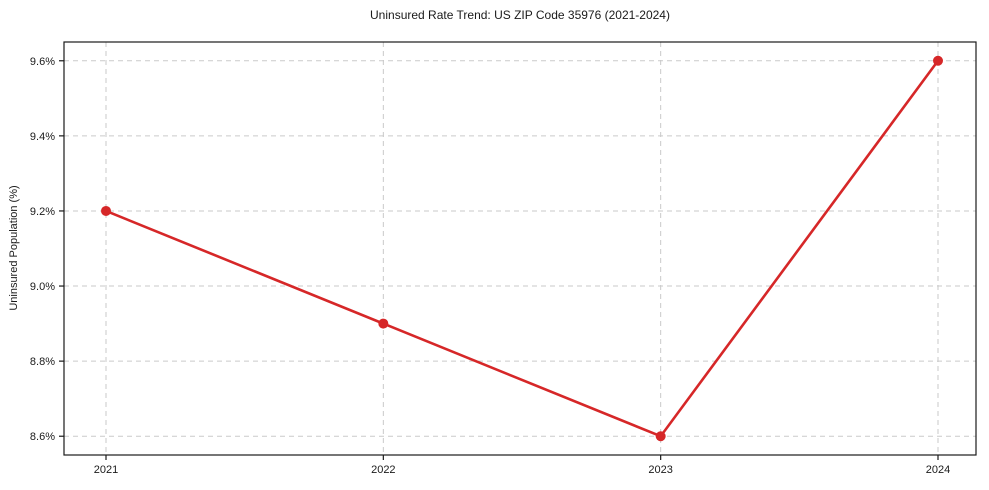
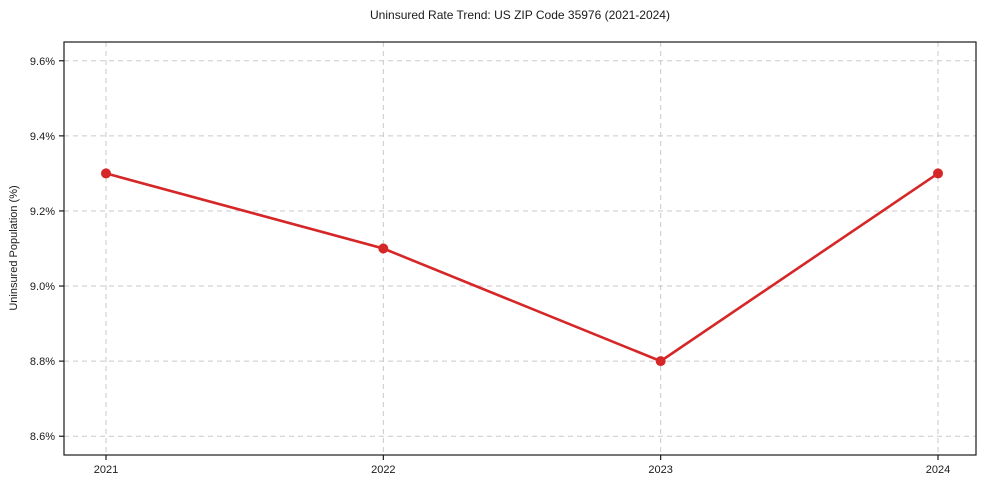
2021: 9.2% -> 9.3%
2022: 8.9% -> 9.1%
2023: 8.6% -> 8.8%
2024: 9.6% -> 9.3%
